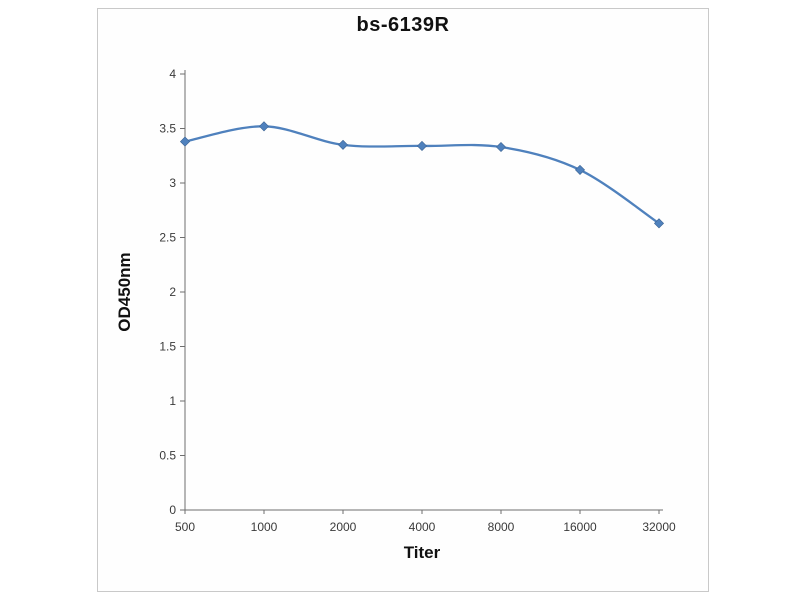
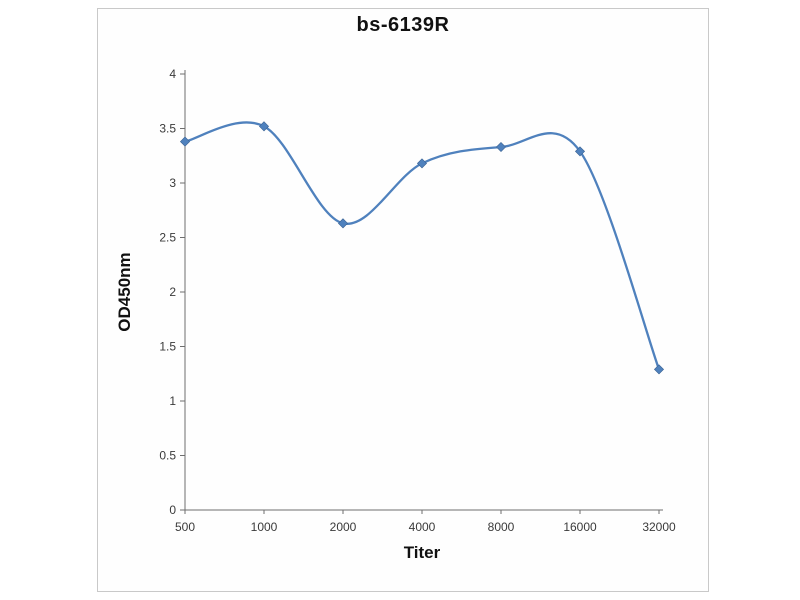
2000: 3.35 -> 2.63
4000: 3.34 -> 3.18
16000: 3.12 -> 3.29
32000: 2.63 -> 1.29
